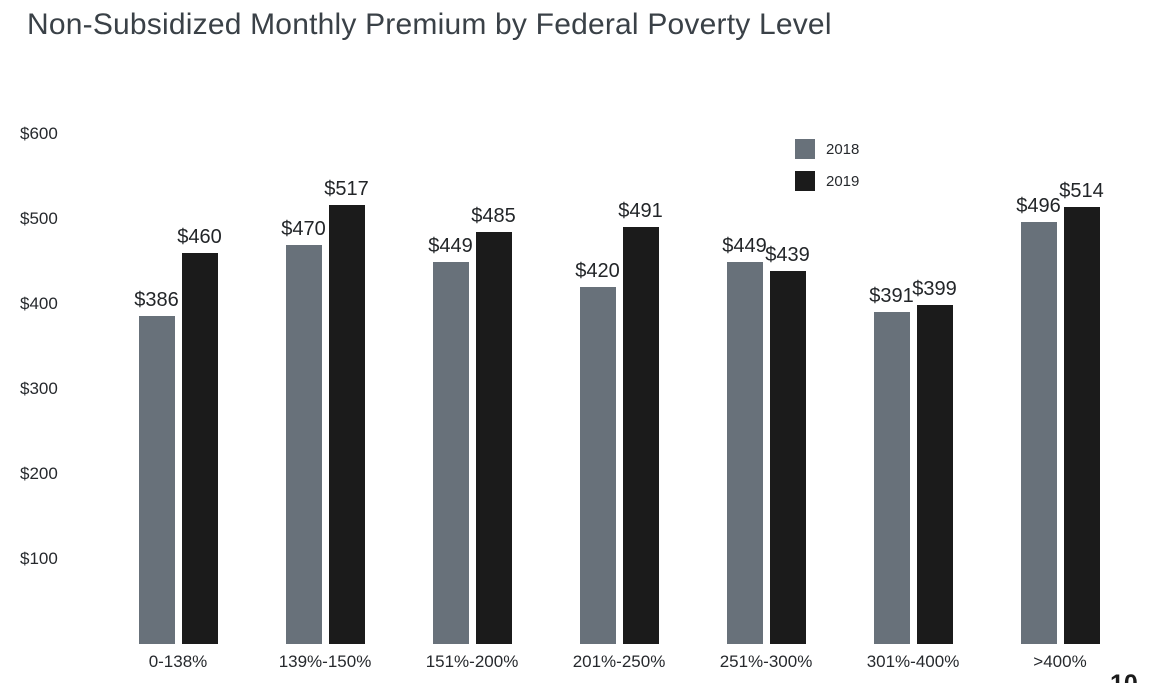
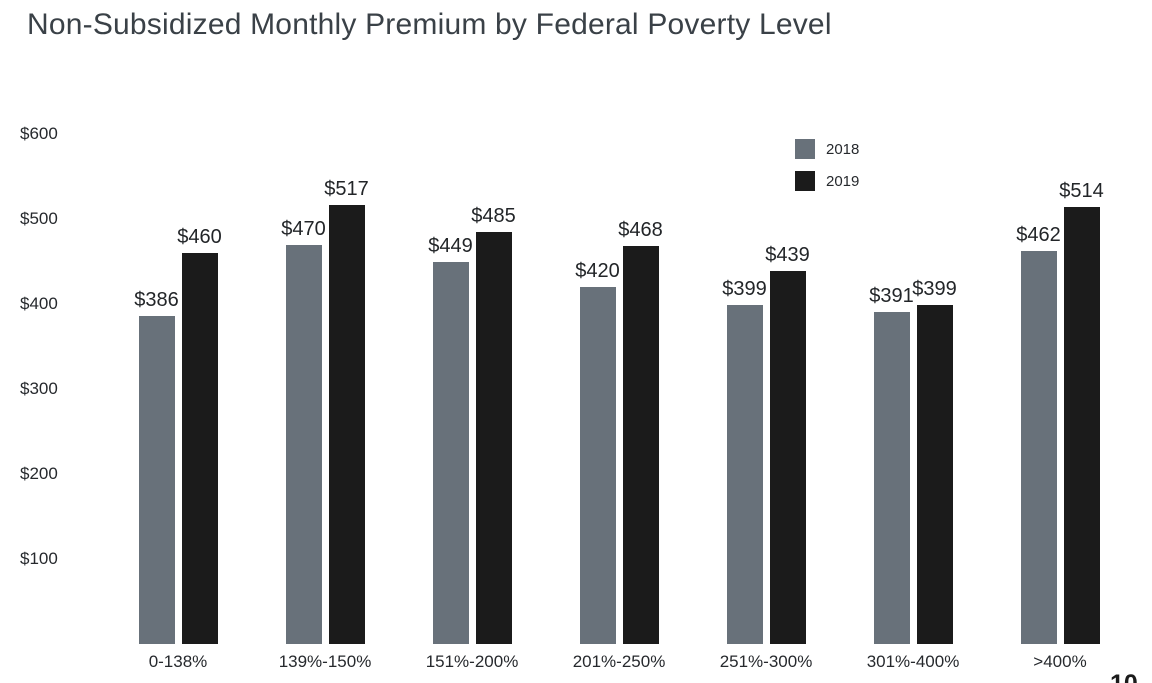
2019/201%-250%: $491 -> $468
2018/251%-300%: $449 -> $399
2018/>400%: $496 -> $462
